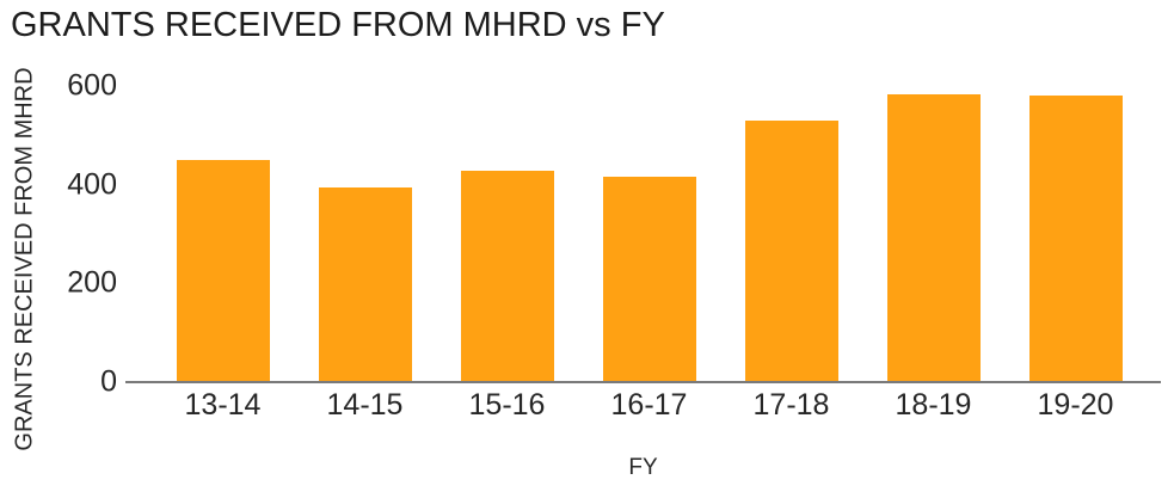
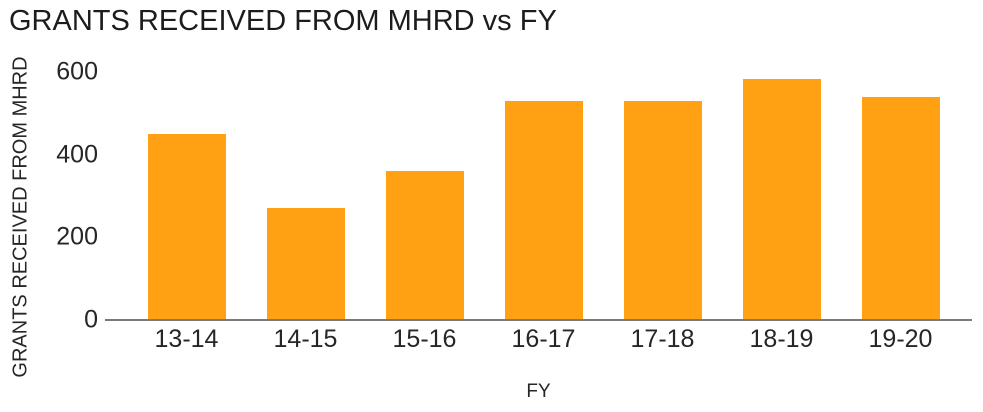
14-15: 390 -> 270
15-16: 430 -> 360
16-17: 420 -> 530
19-20: 580 -> 540
